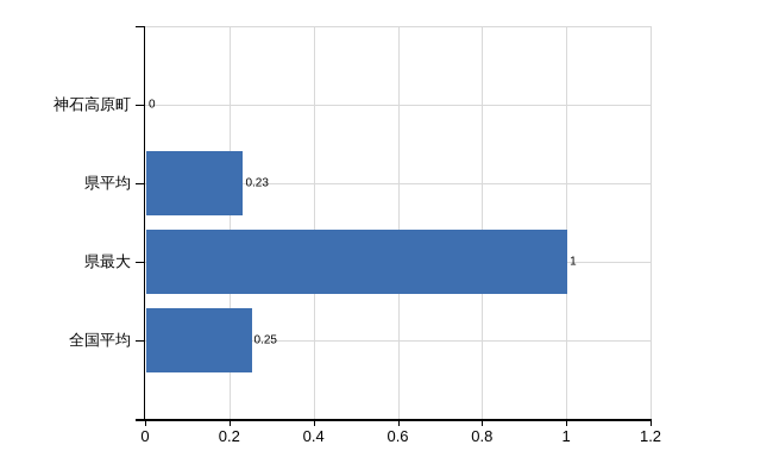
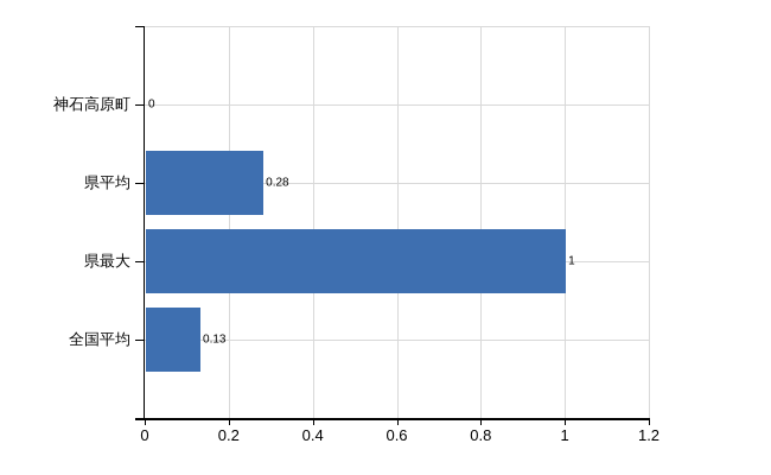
県平均: 0.23 -> 0.28
全国平均: 0.25 -> 0.13
